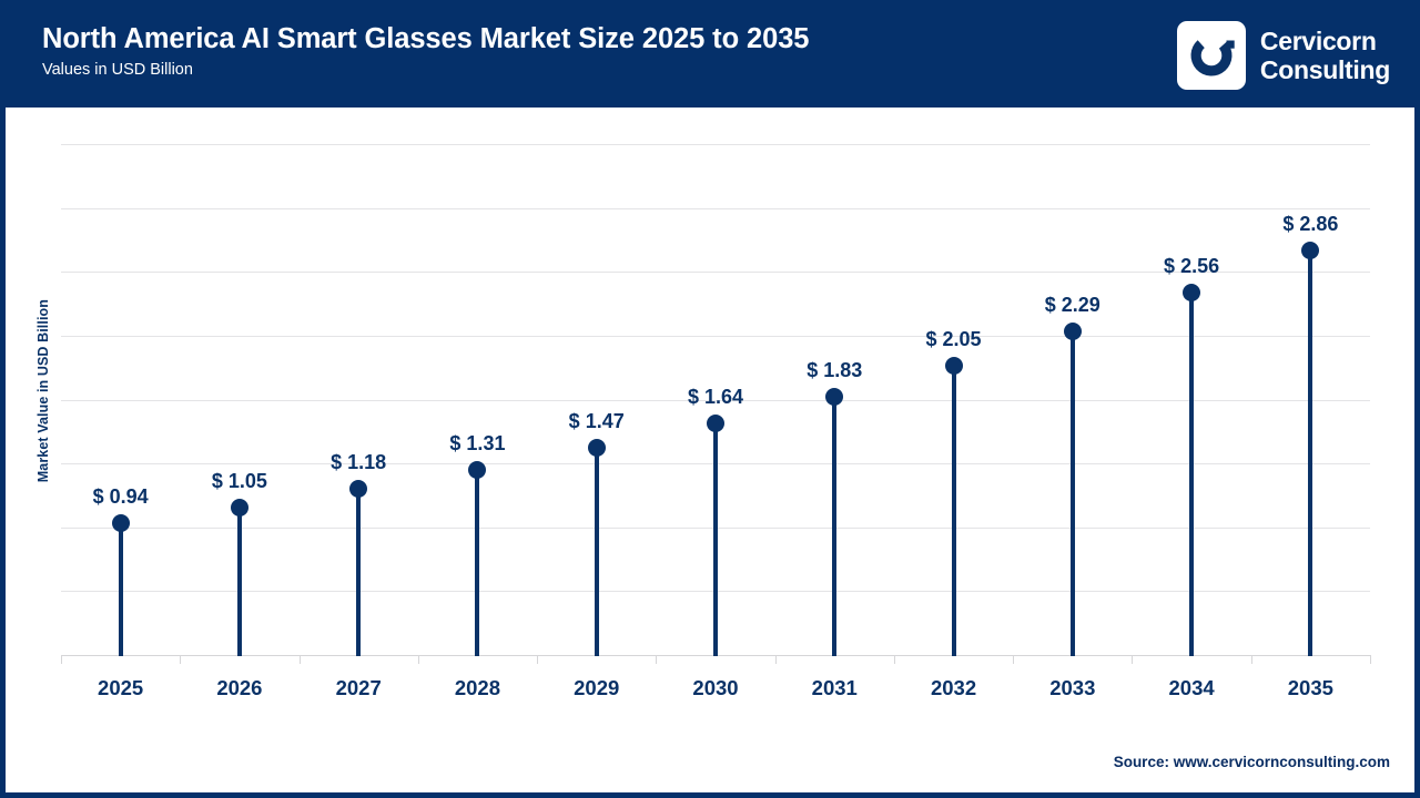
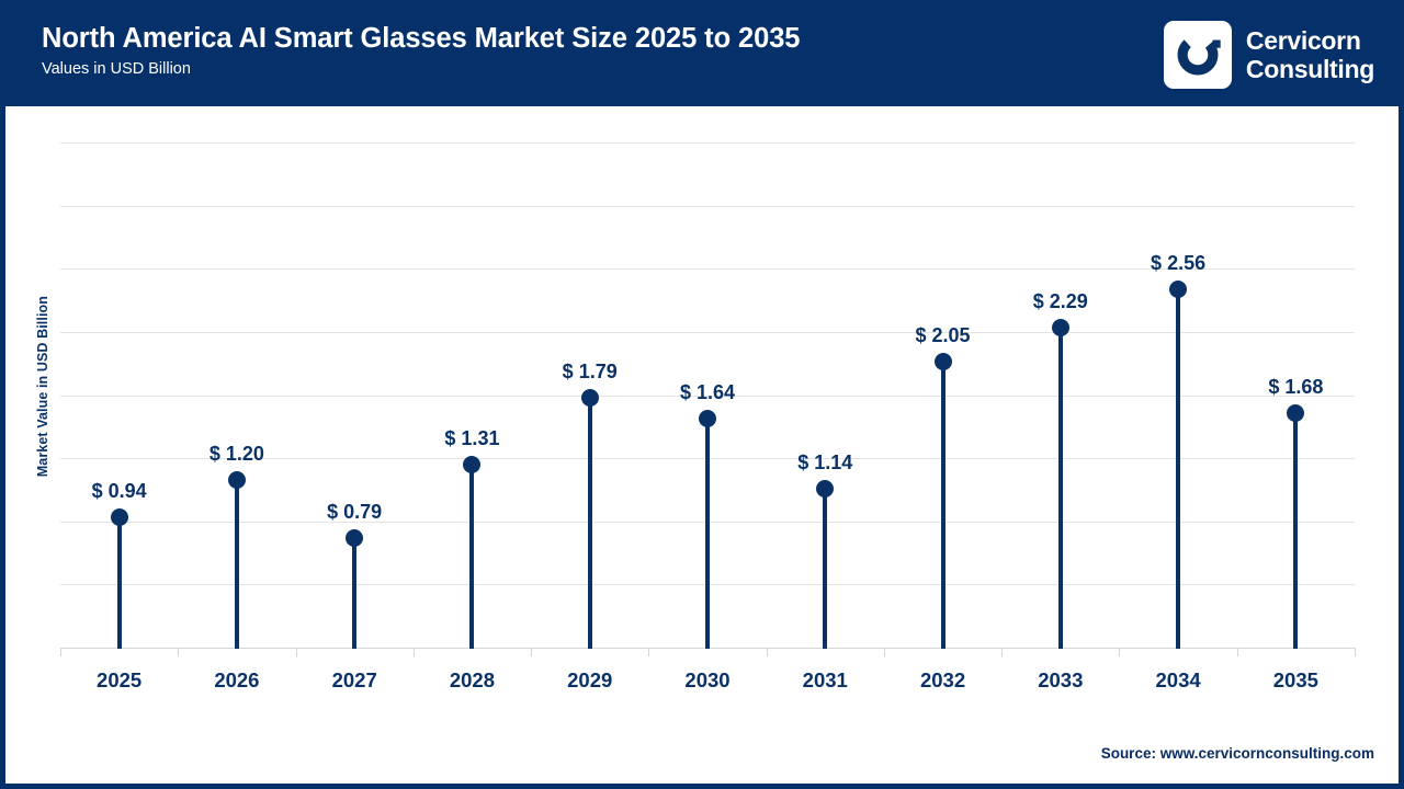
2026: 1.05 -> 1.20
2027: 1.18 -> 0.79
2029: 1.47 -> 1.79
2031: 1.83 -> 1.14
2035: 2.86 -> 1.68
